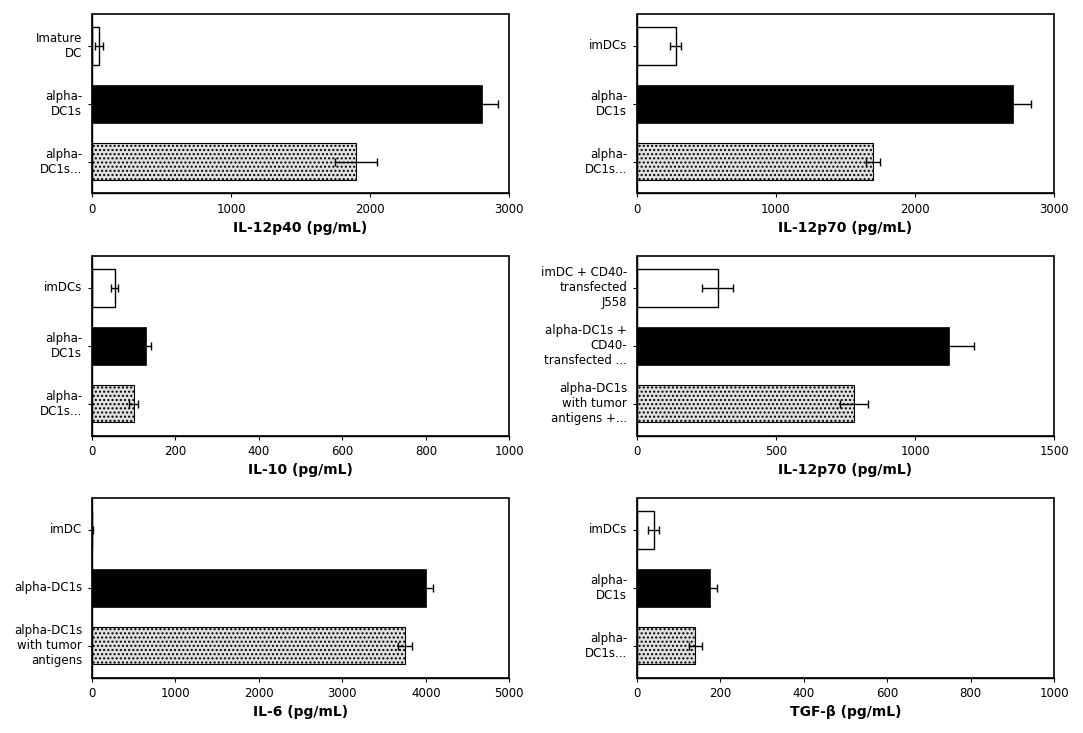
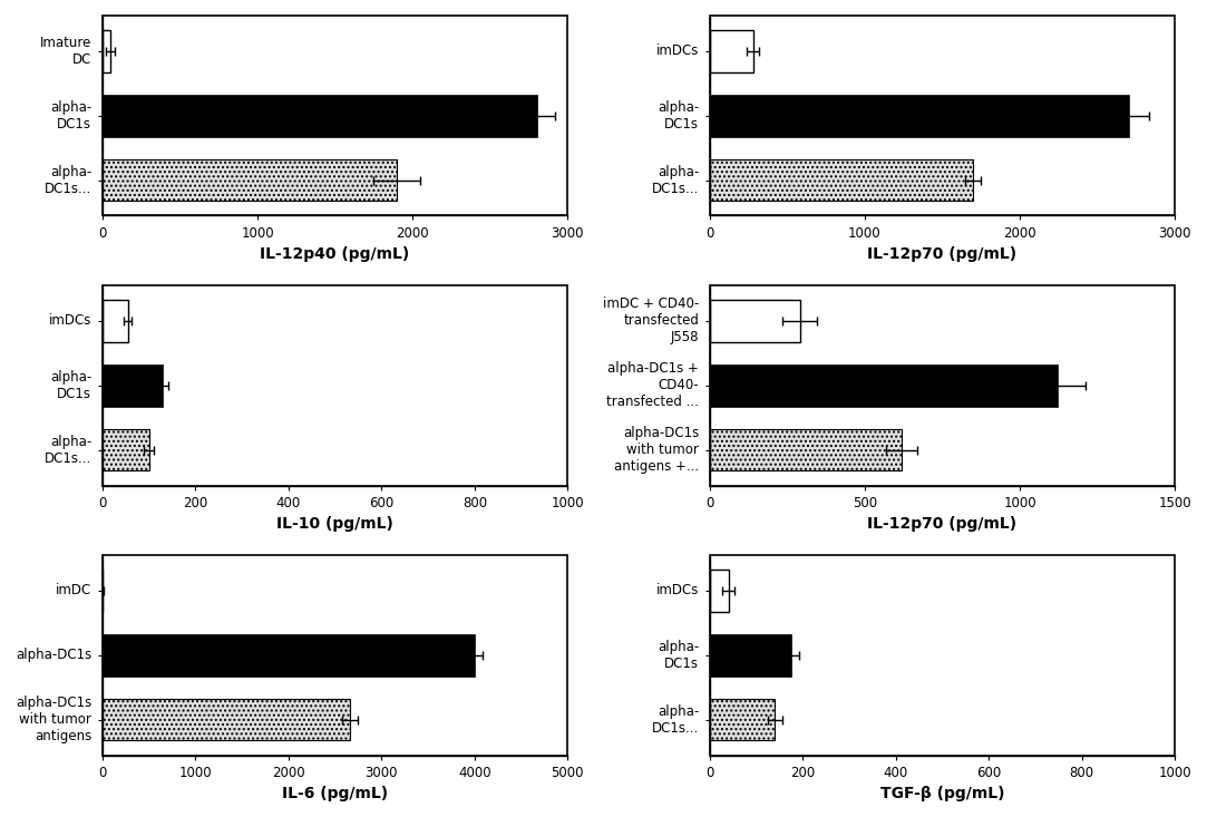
alpha-DC1s with tumor antigens +...: 780 -> 620
alpha-DC1s with tumor antigens: 3750 -> 2660
